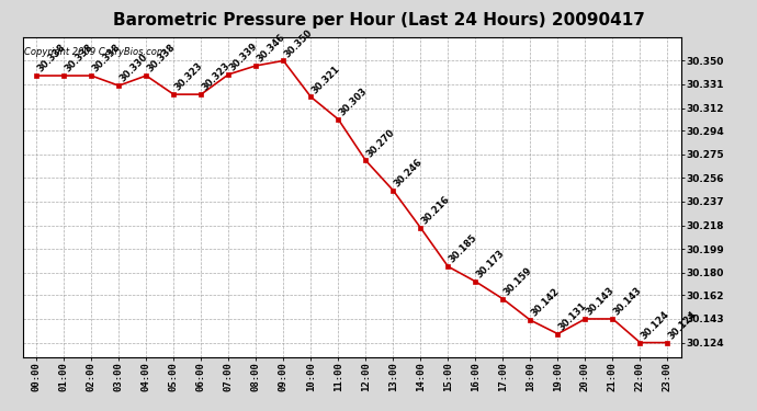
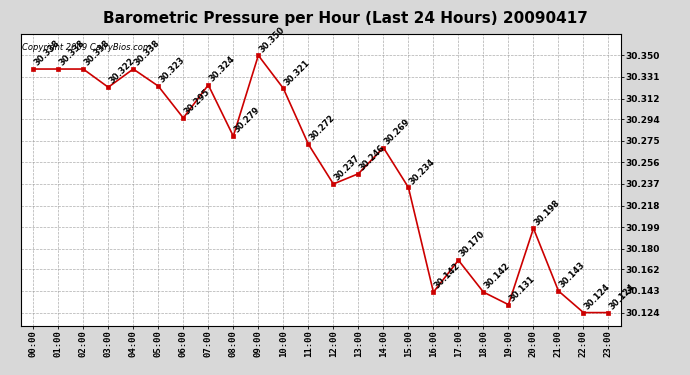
03:00: 30.330 -> 30.322
06:00: 30.323 -> 30.295
07:00: 30.339 -> 30.324
08:00: 30.346 -> 30.279
11:00: 30.303 -> 30.272
12:00: 30.270 -> 30.237
14:00: 30.216 -> 30.269
15:00: 30.185 -> 30.234
16:00: 30.173 -> 30.142
17:00: 30.159 -> 30.170
20:00: 30.143 -> 30.198
